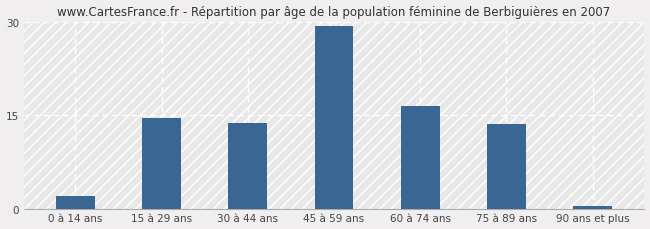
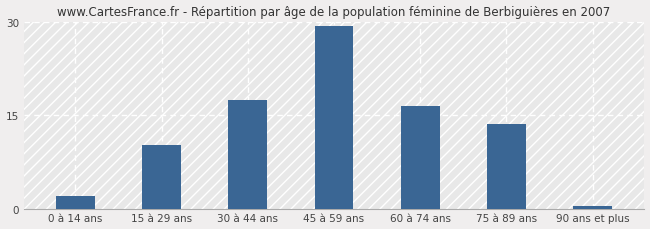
15 à 29 ans: 14.5 -> 10.2
30 à 44 ans: 13.8 -> 17.4
